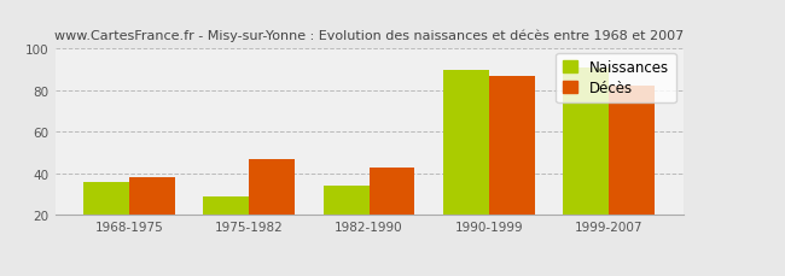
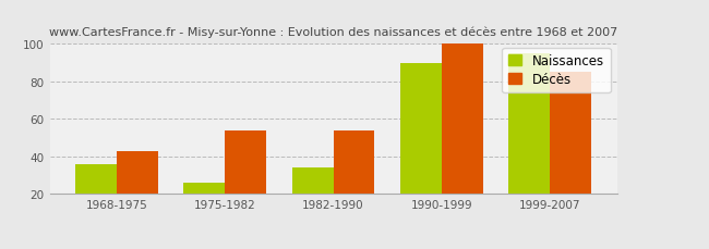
Décès/1968-1975: 38 -> 43
Naissances/1975-1982: 29 -> 26
Décès/1975-1982: 47 -> 54
Décès/1982-1990: 43 -> 54
Décès/1990-1999: 87 -> 100
Naissances/1999-2007: 91 -> 95
Décès/1999-2007: 82 -> 85
